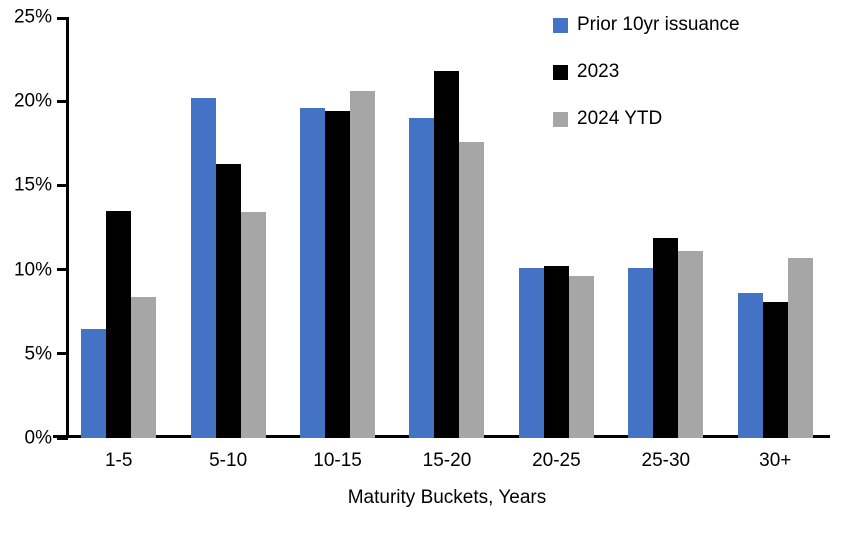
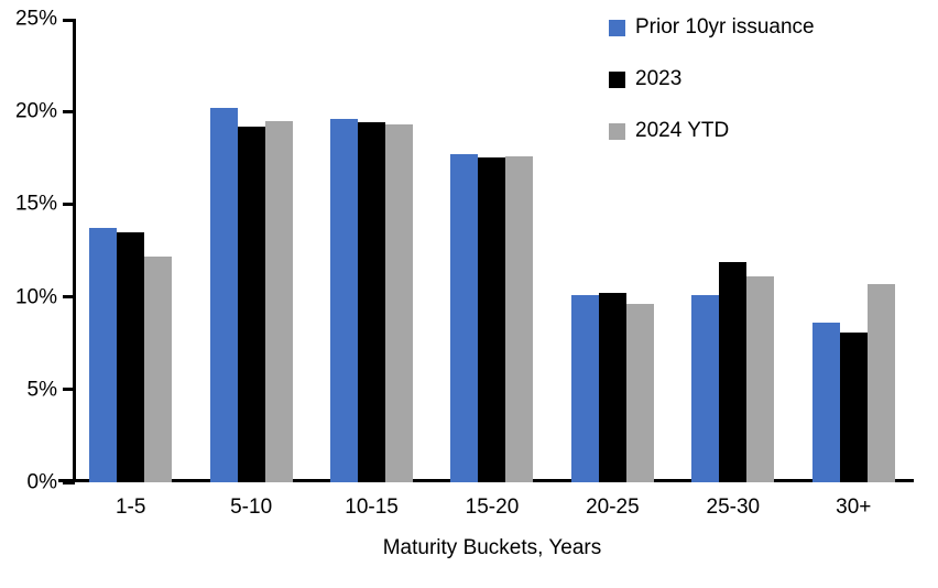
Prior 10yr issuance/1-5: 6.5% -> 13.7%
2024 YTD/1-5: 8.4% -> 12.2%
2023/5-10: 16.3% -> 19.2%
2024 YTD/5-10: 13.4% -> 19.5%
2024 YTD/10-15: 20.6% -> 19.3%
Prior 10yr issuance/15-20: 19.0% -> 17.7%
2023/15-20: 21.8% -> 17.5%
